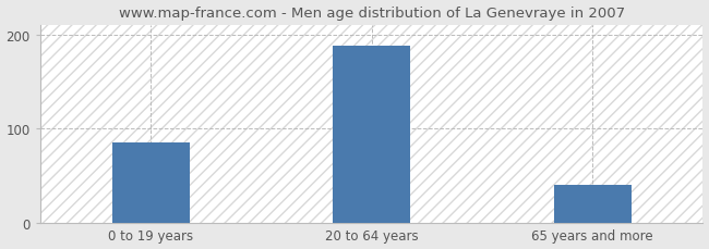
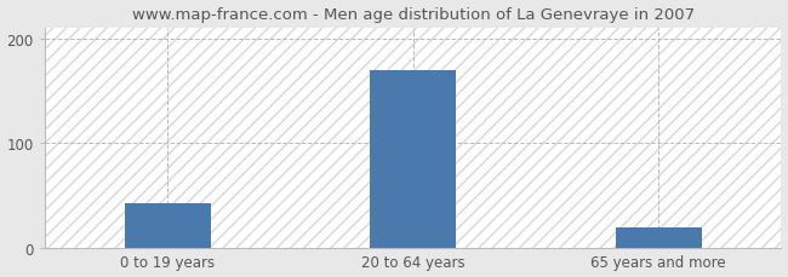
0 to 19 years: 85 -> 42
20 to 64 years: 188 -> 170
65 years and more: 40 -> 20
